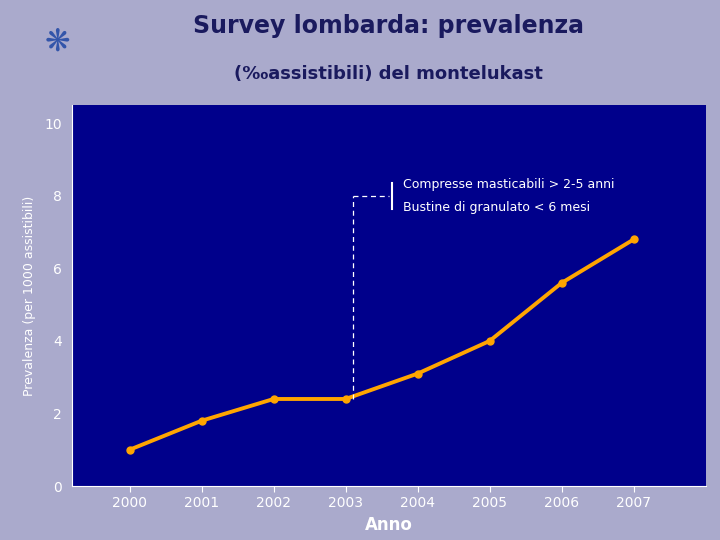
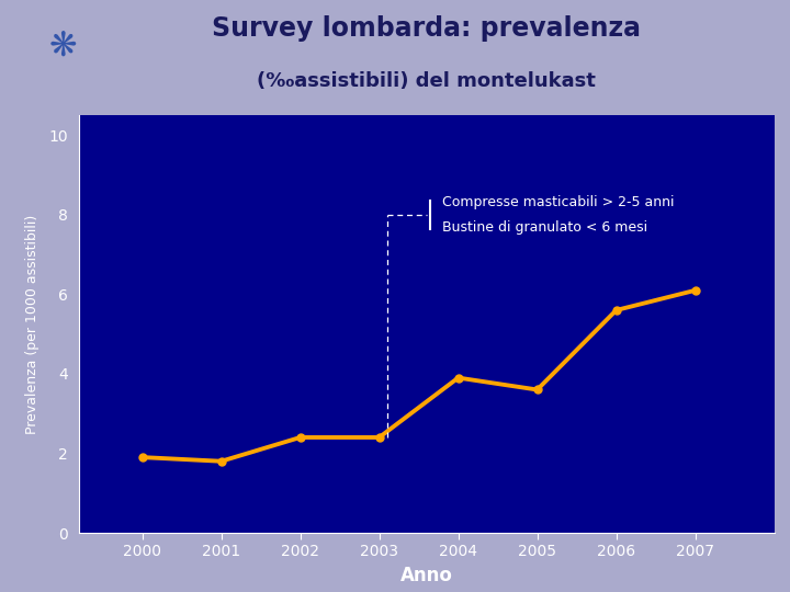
2000: 1.0 -> 1.9
2004: 3.1 -> 3.9
2005: 4.0 -> 3.6
2007: 6.8 -> 6.1
